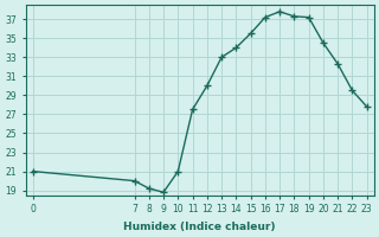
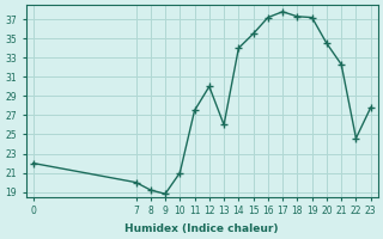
0: 21.0 -> 22.0
13: 33.0 -> 26.0
22: 29.5 -> 24.6
